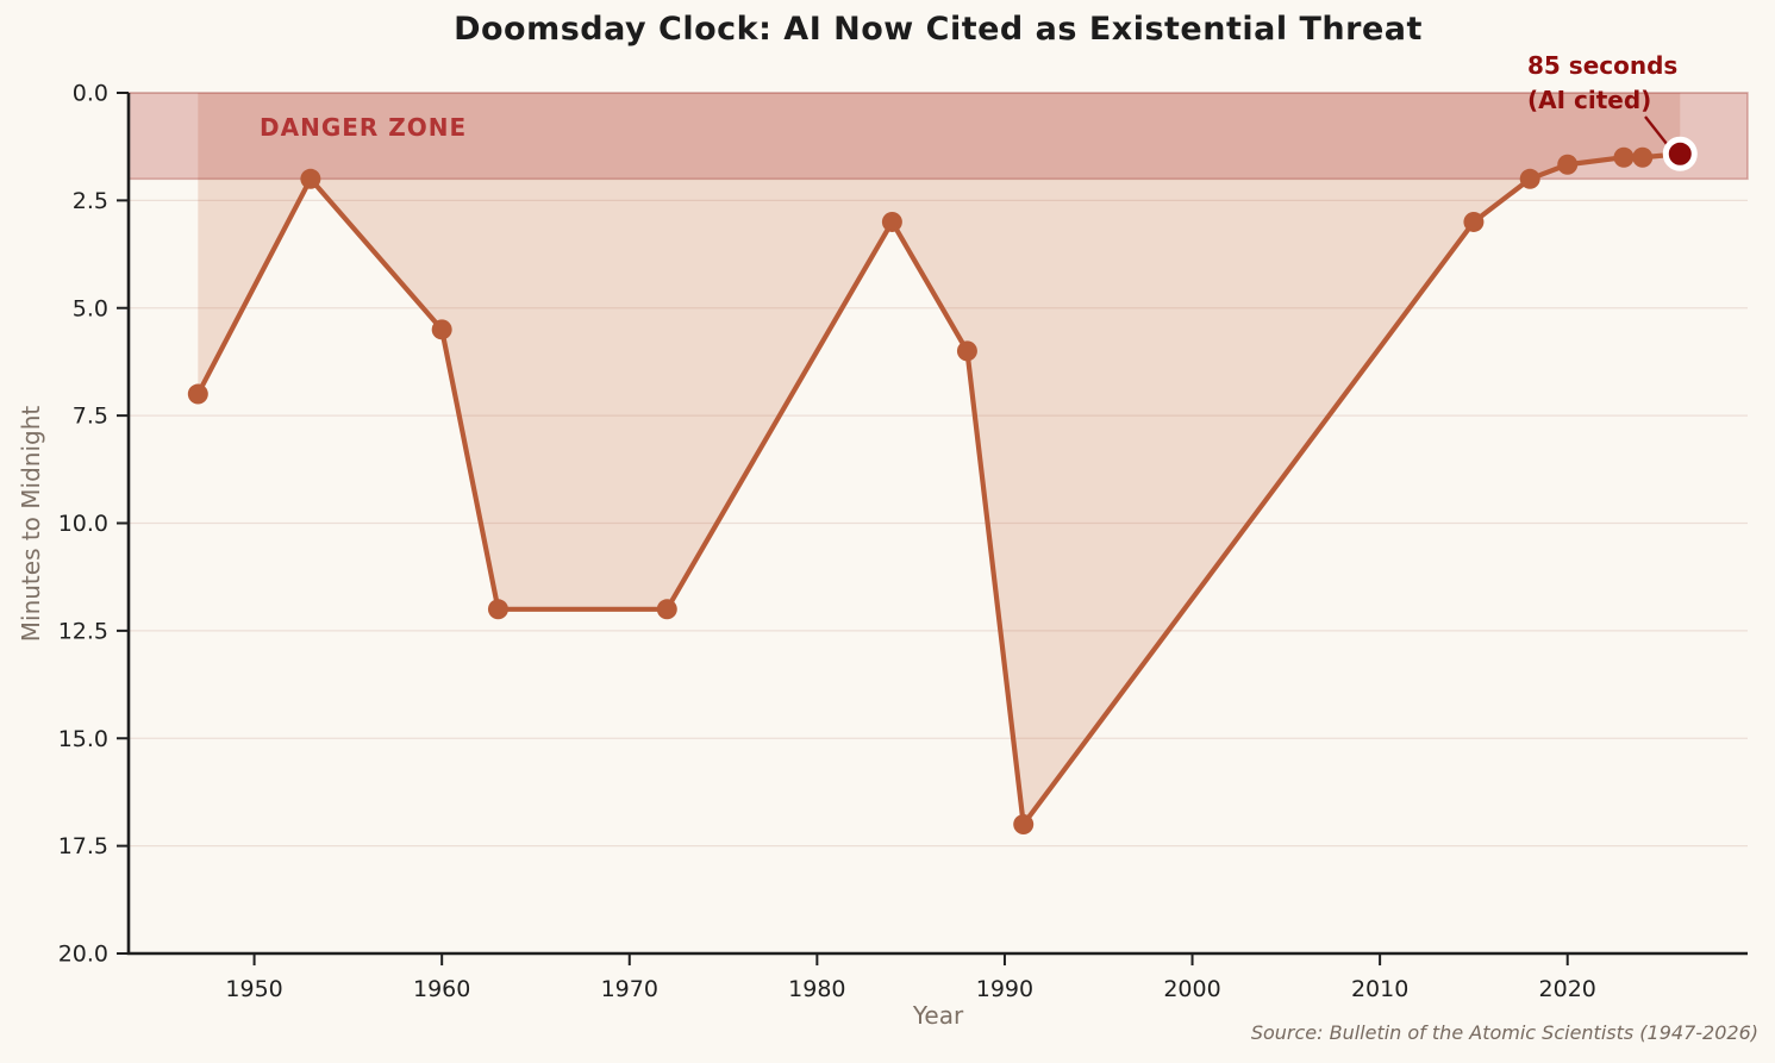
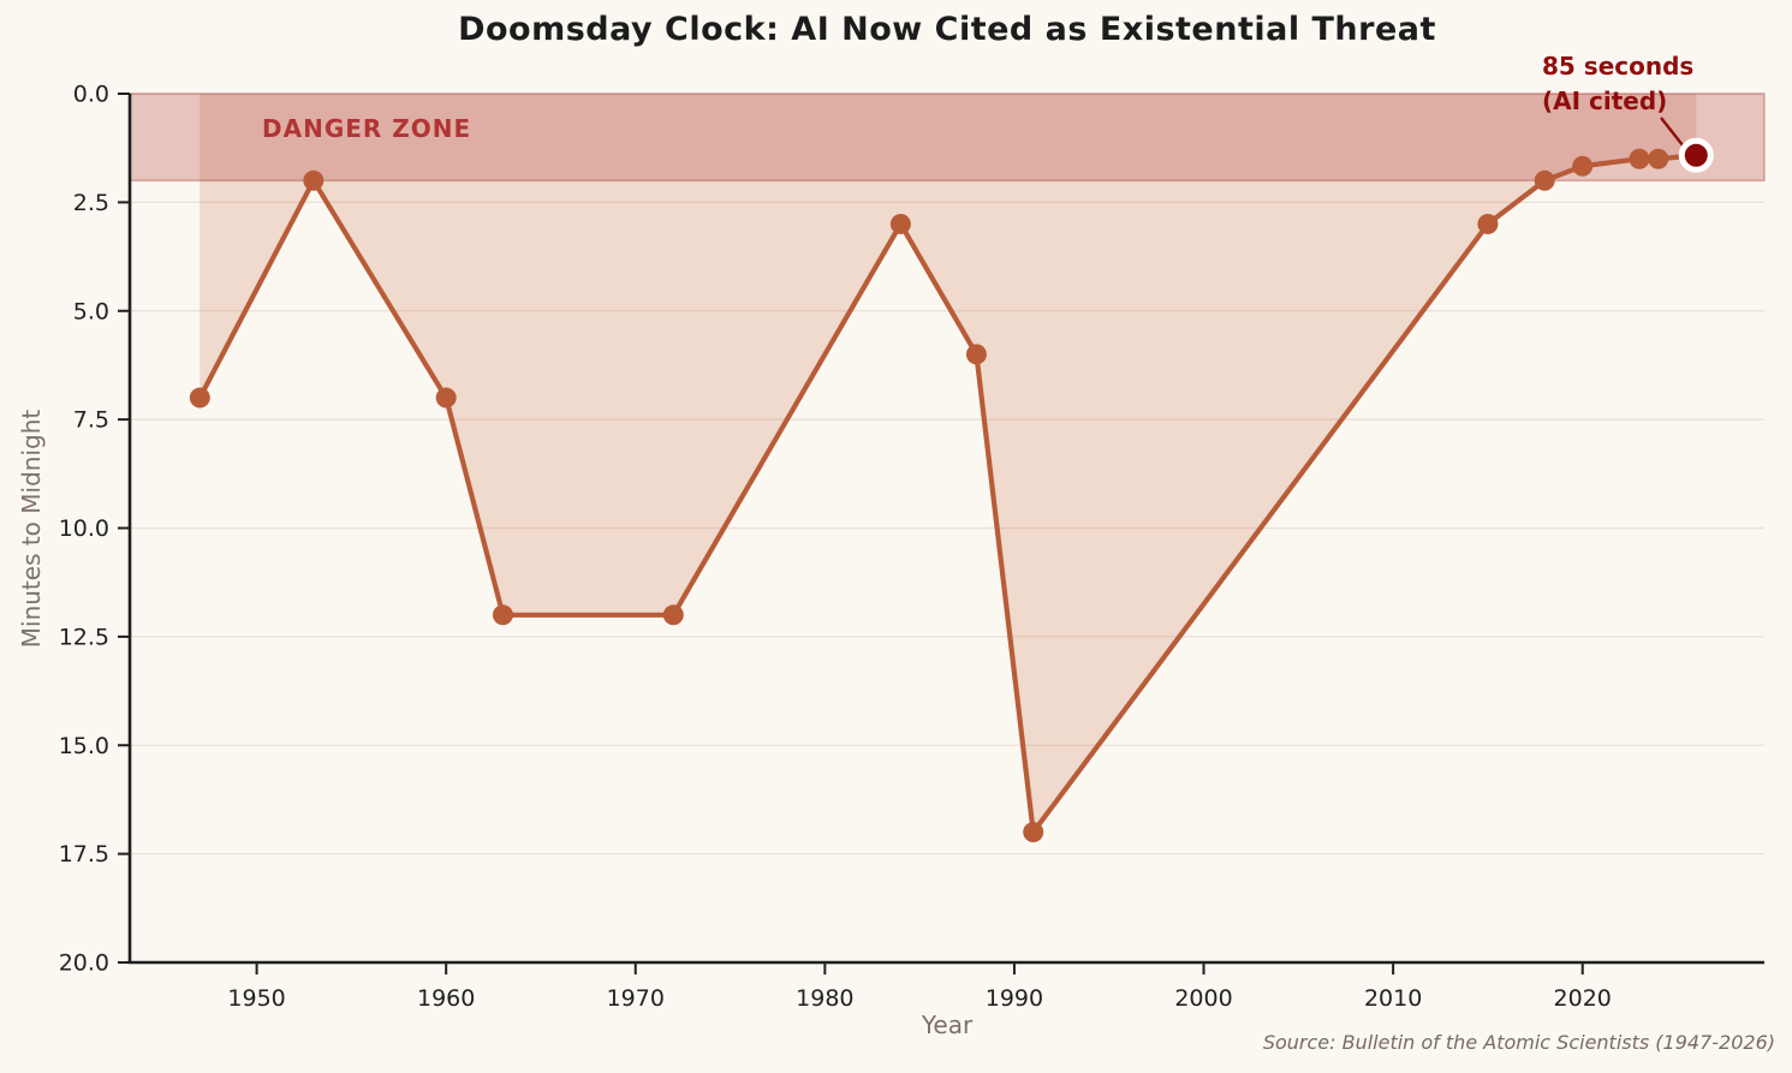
1960: 5.5 -> 7.0
